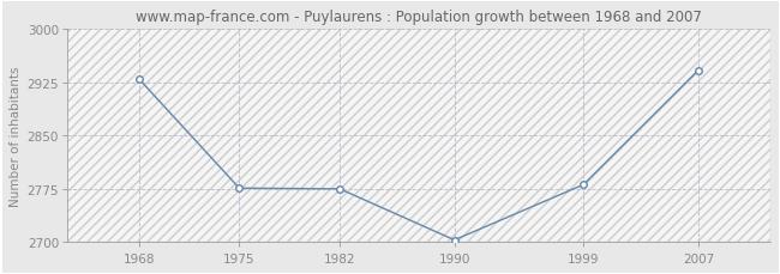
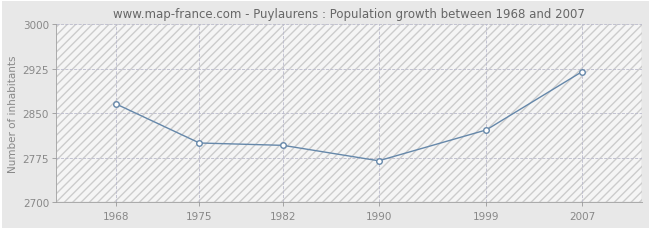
1968: 2930 -> 2866
1975: 2776 -> 2800
1982: 2775 -> 2796
1990: 2703 -> 2770
1999: 2781 -> 2822
2007: 2942 -> 2920
